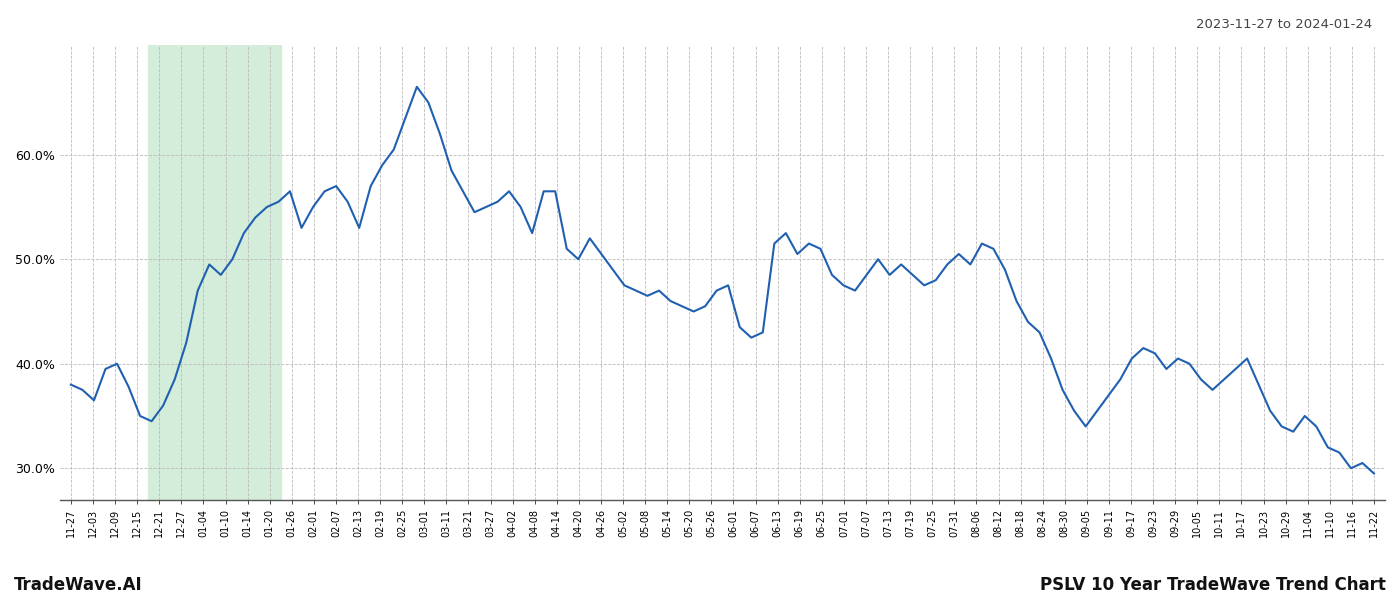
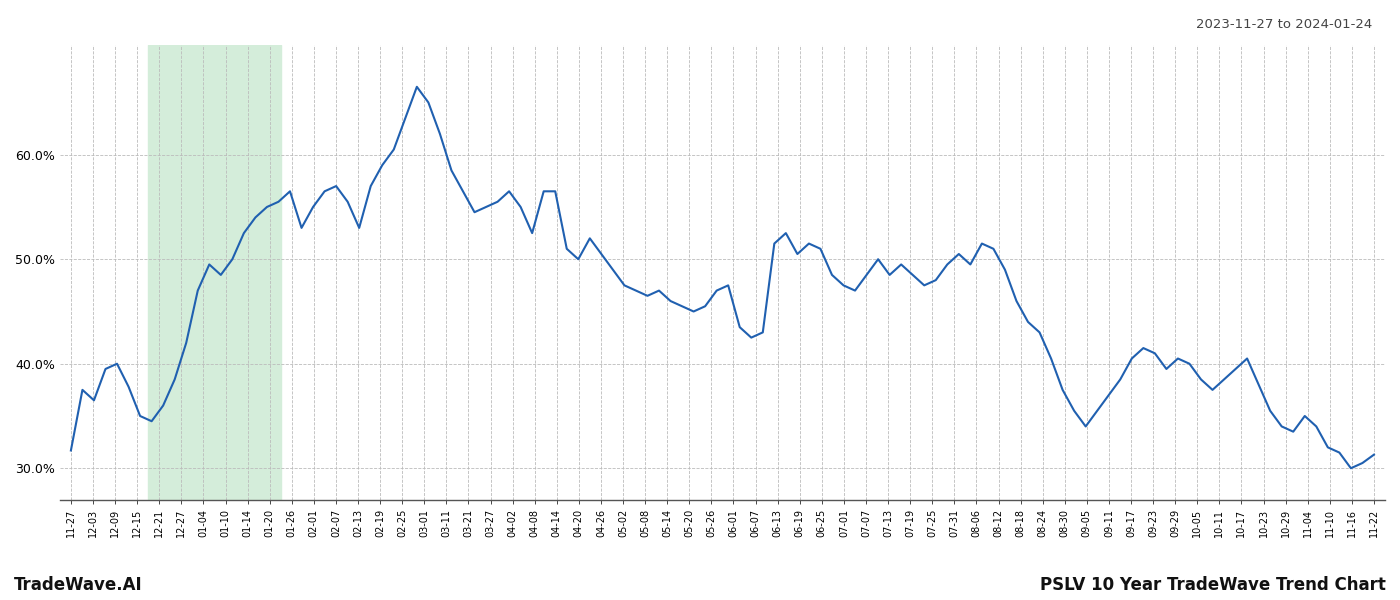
11-27: 38.0% -> 31.7%
11-22: 29.5% -> 31.3%
